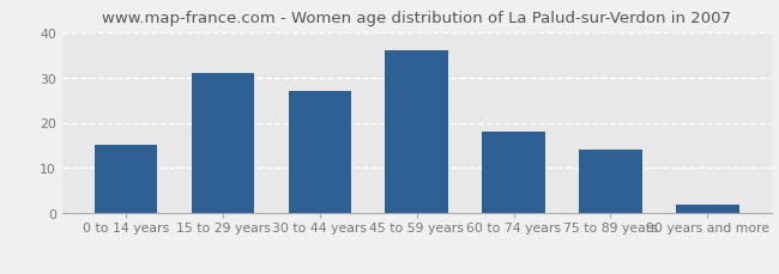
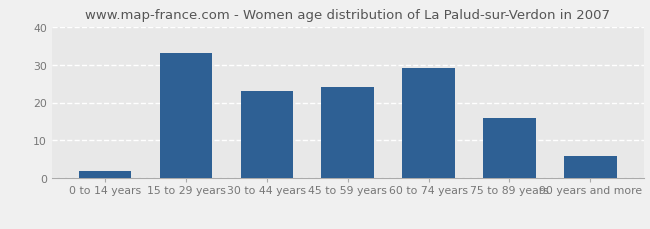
0 to 14 years: 15 -> 2
15 to 29 years: 31 -> 33
30 to 44 years: 27 -> 23
45 to 59 years: 36 -> 24
60 to 74 years: 18 -> 29
75 to 89 years: 14 -> 16
90 years and more: 2 -> 6
